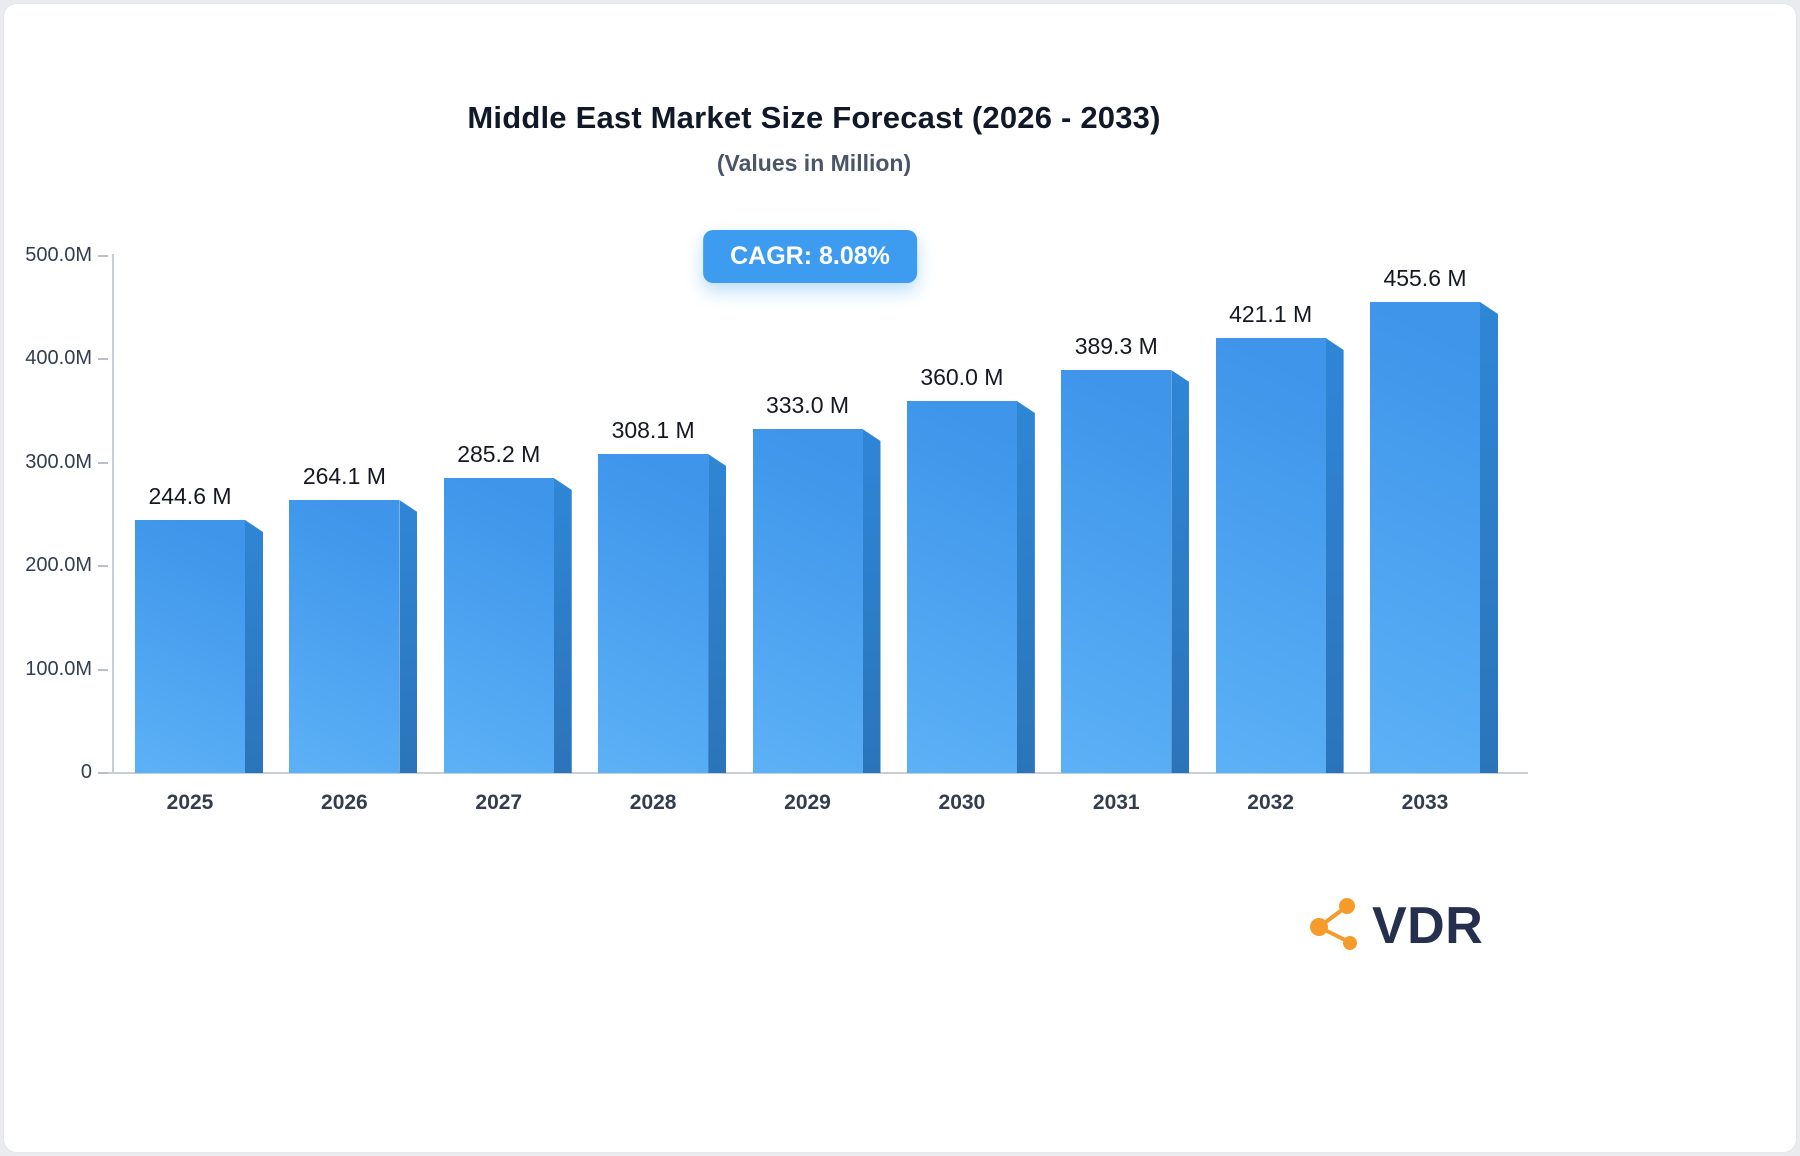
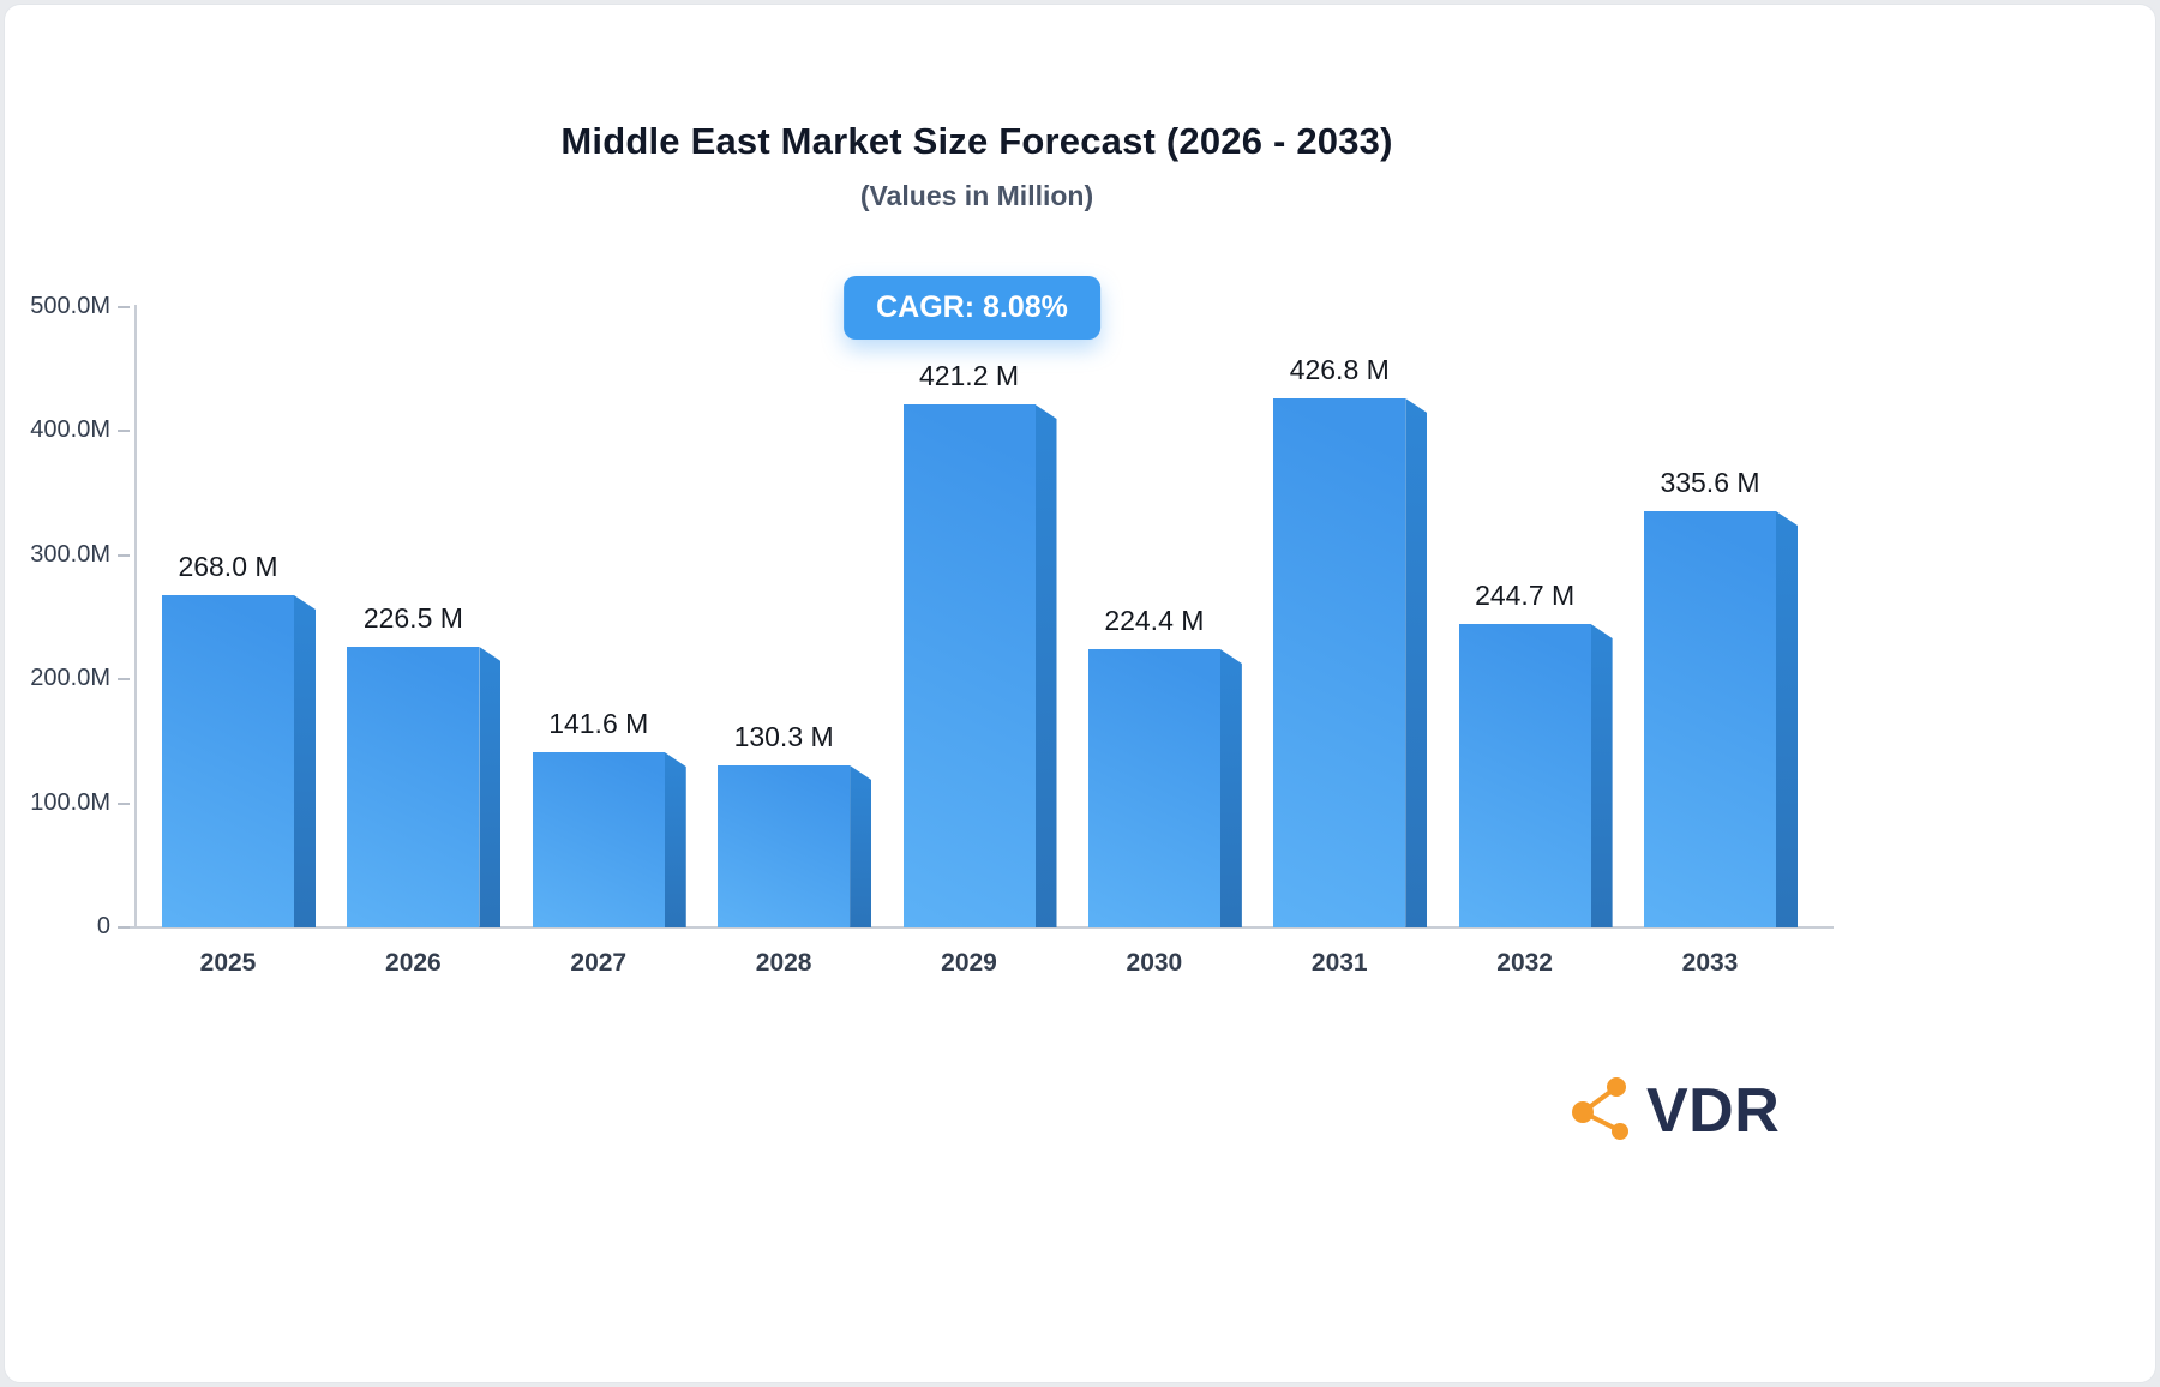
2025: 244.6 -> 268.0
2026: 264.1 -> 226.5
2027: 285.2 -> 141.6
2028: 308.1 -> 130.3
2029: 333.0 -> 421.2
2030: 360.0 -> 224.4
2031: 389.3 -> 426.8
2032: 421.1 -> 244.7
2033: 455.6 -> 335.6
